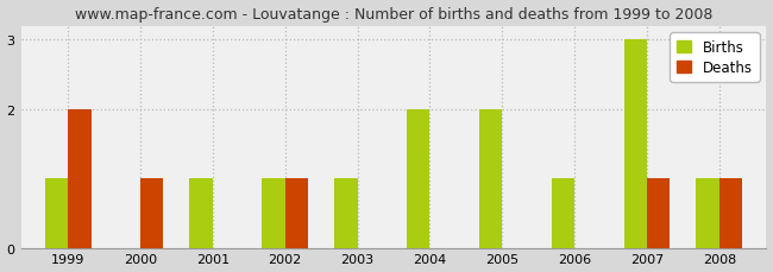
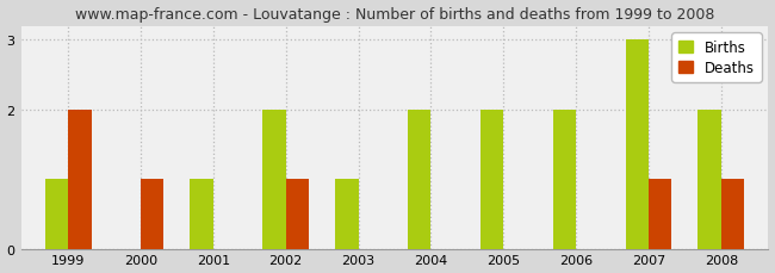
Births/2002: 1 -> 2
Births/2006: 1 -> 2
Births/2008: 1 -> 2
